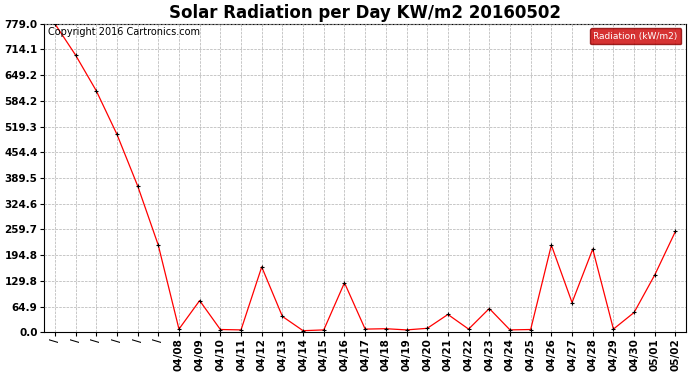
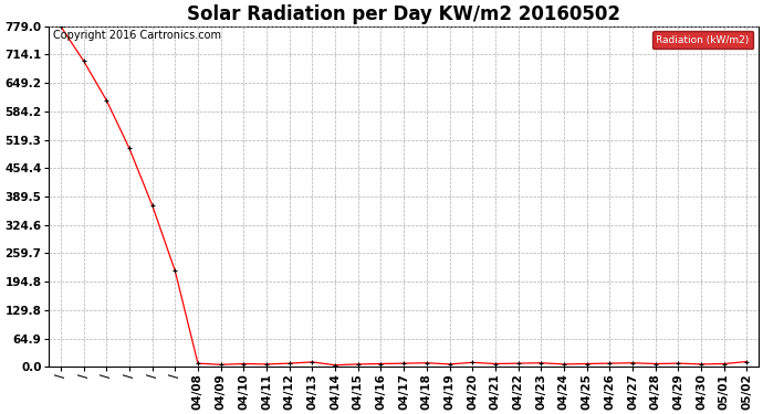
04/09: 80 -> 5
04/12: 165 -> 8
04/13: 40 -> 11
04/16: 125 -> 7
04/21: 45 -> 7
04/23: 60 -> 9
04/26: 220 -> 8
04/27: 75 -> 9
04/28: 210 -> 7
04/30: 50 -> 6
05/01: 145 -> 7
05/02: 255 -> 12
